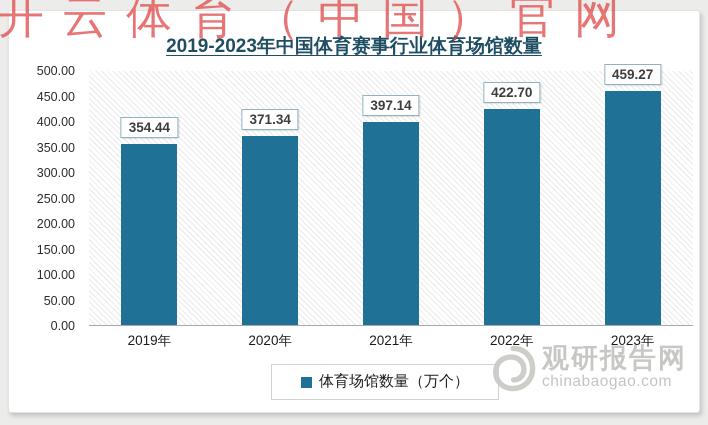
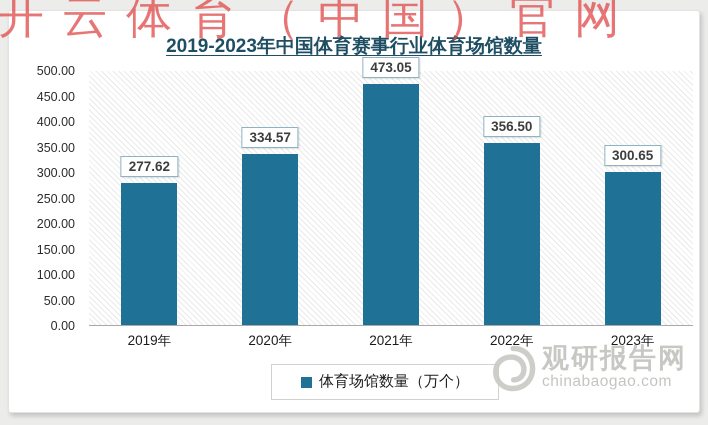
2019年: 354.44 -> 277.62
2020年: 371.34 -> 334.57
2021年: 397.14 -> 473.05
2022年: 422.70 -> 356.50
2023年: 459.27 -> 300.65
